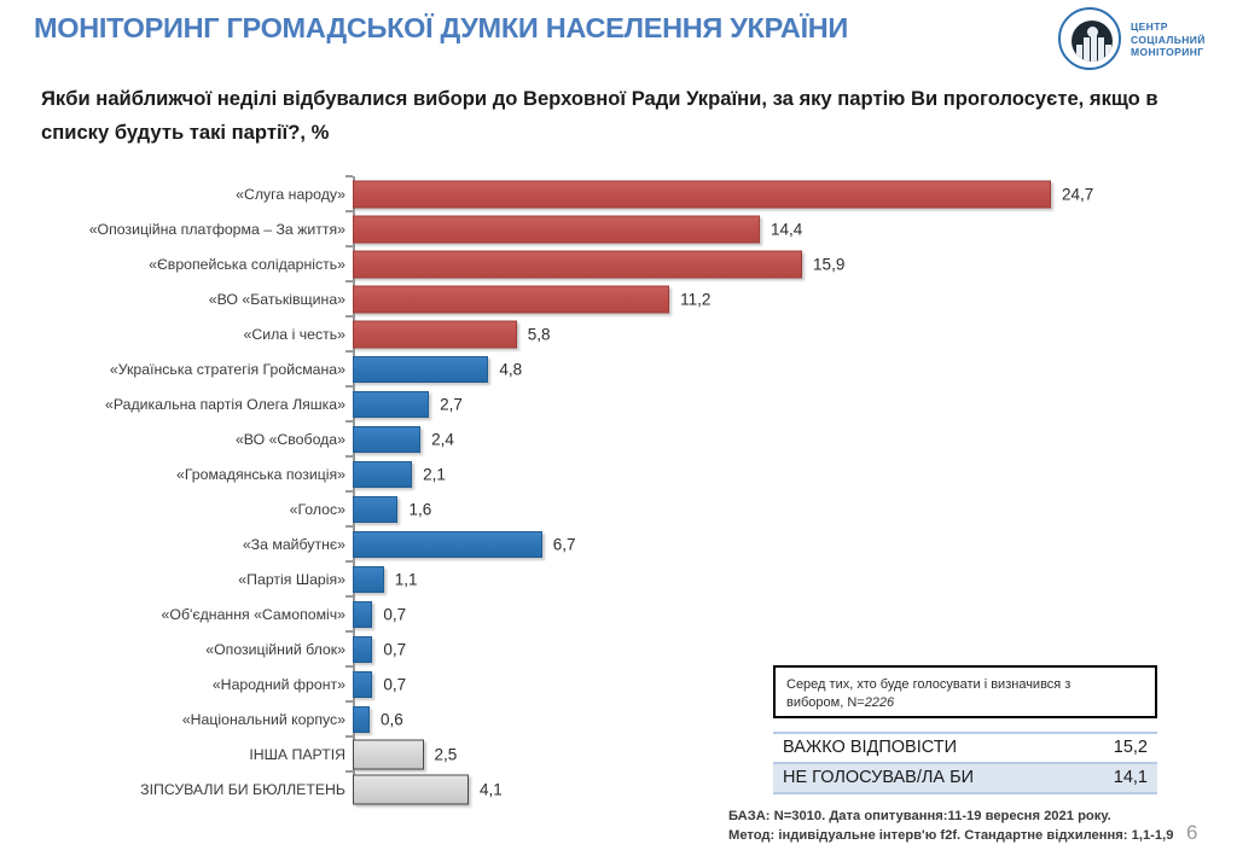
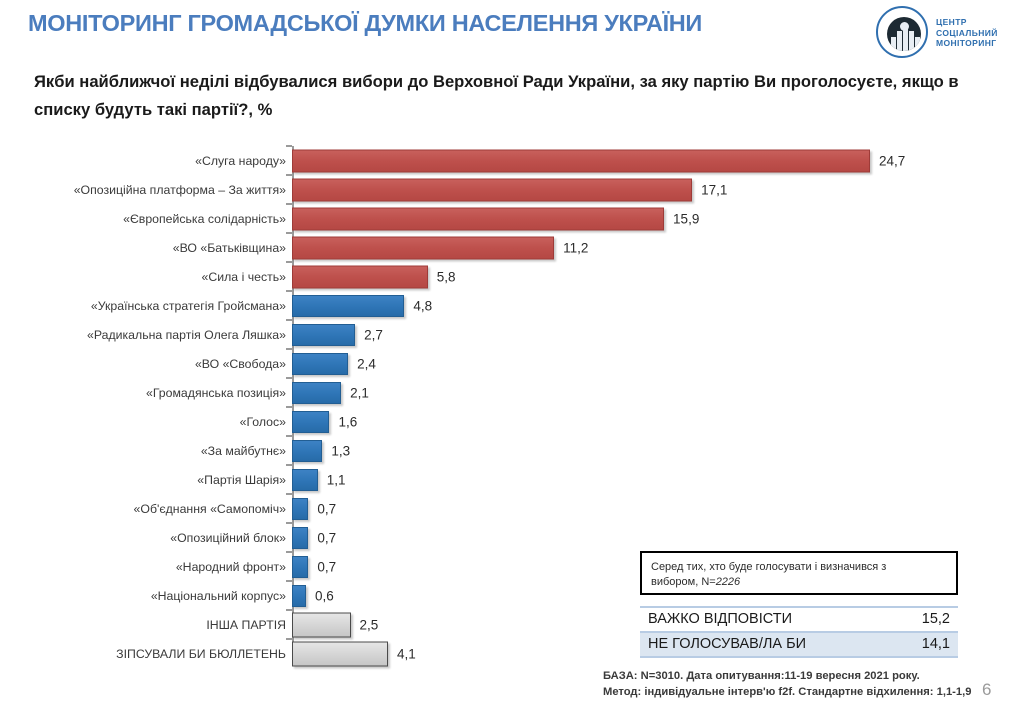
«Опозиційна платформа – За життя»: 14,4 -> 17,1
«За майбутнє»: 6,7 -> 1,3
